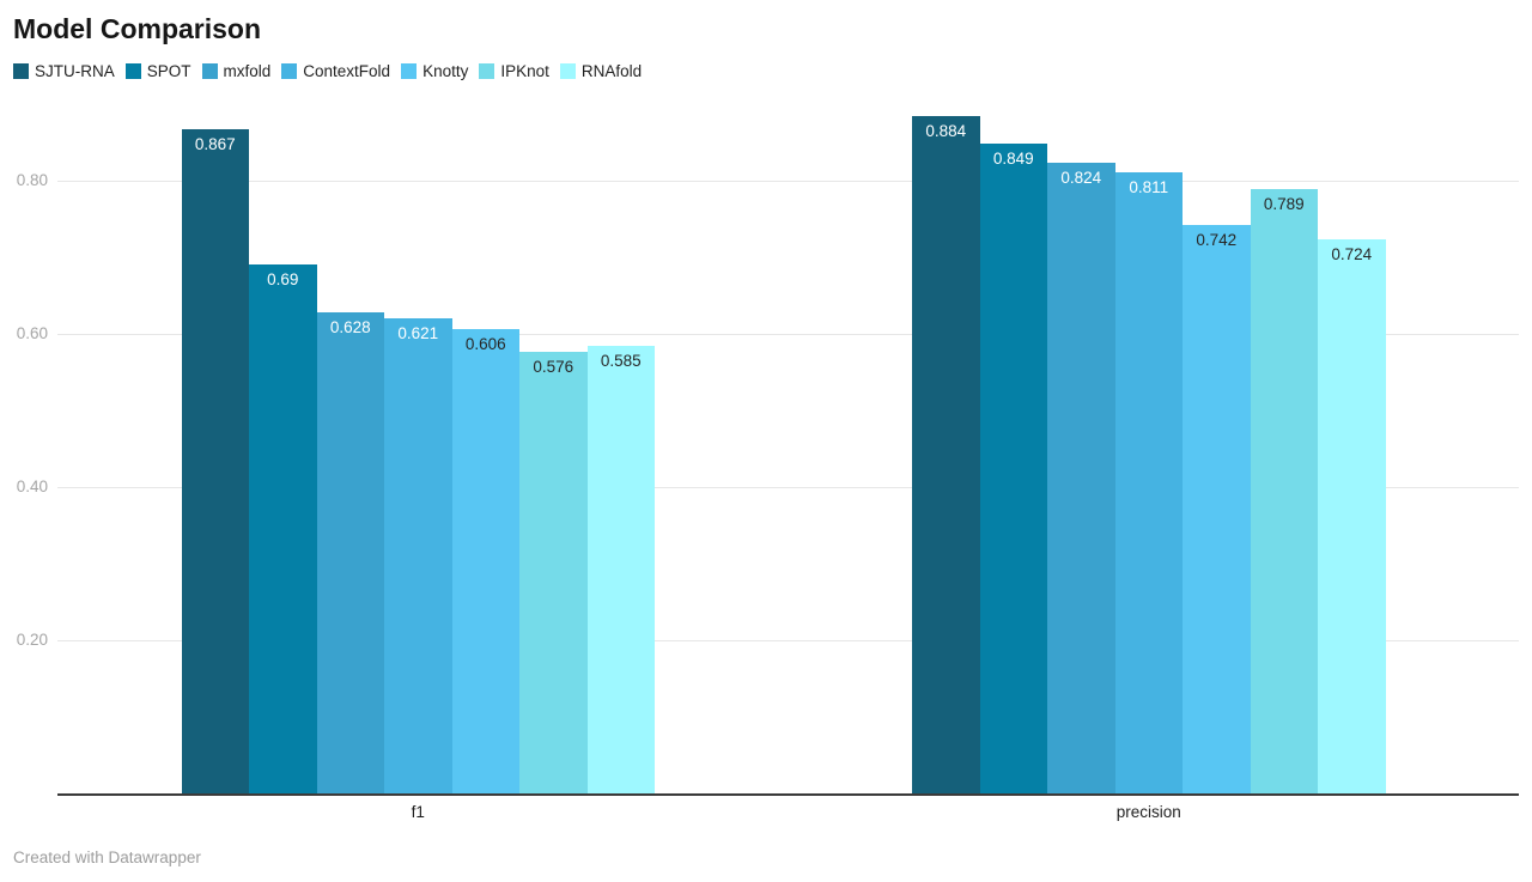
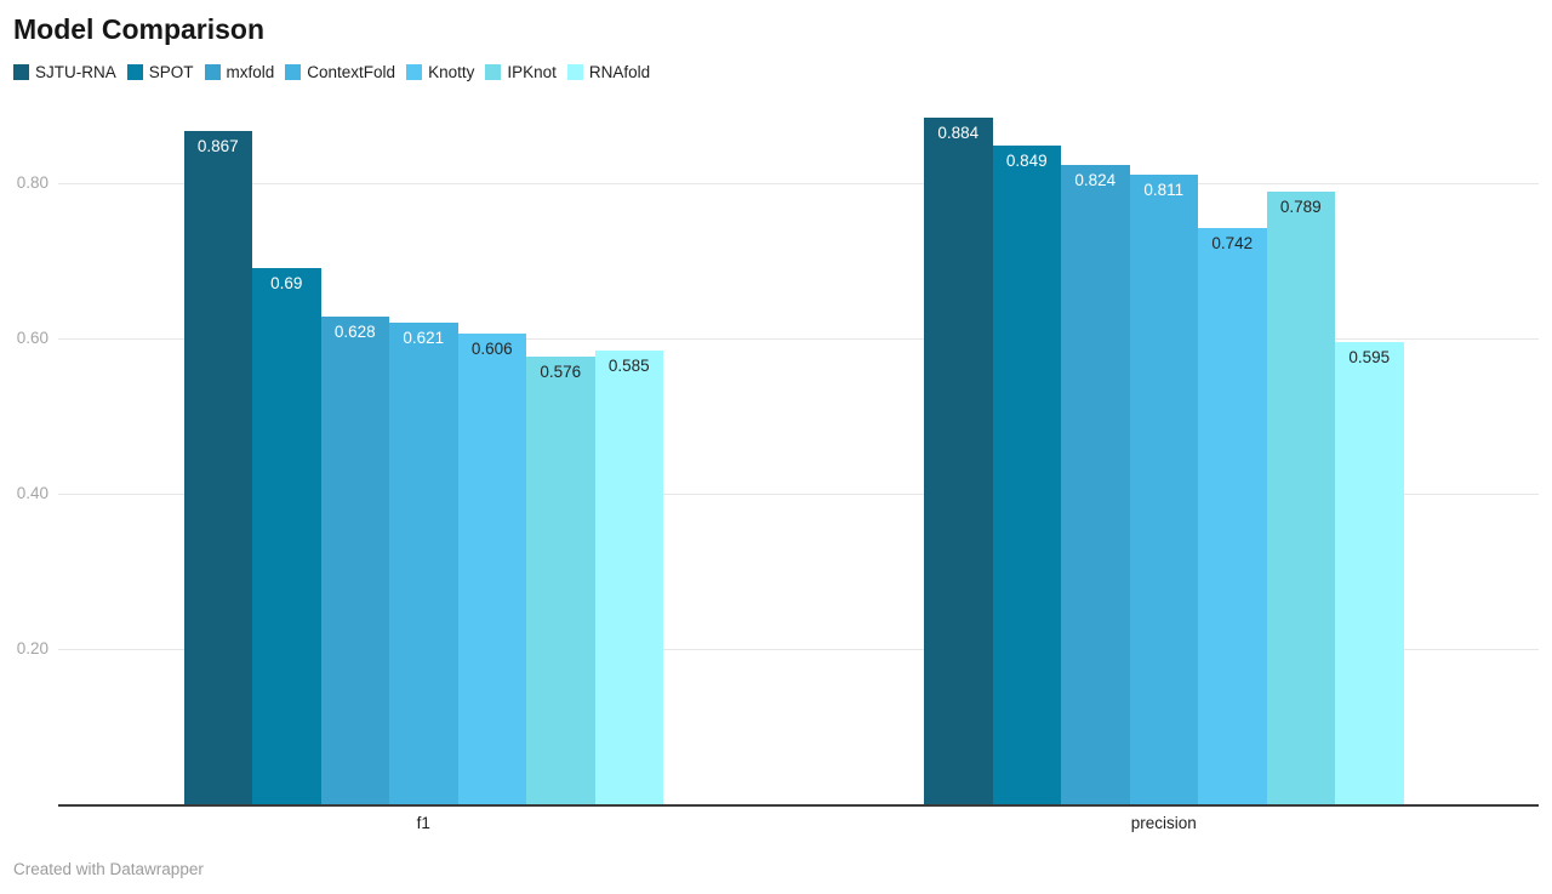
RNAfold/precision: 0.724 -> 0.595
